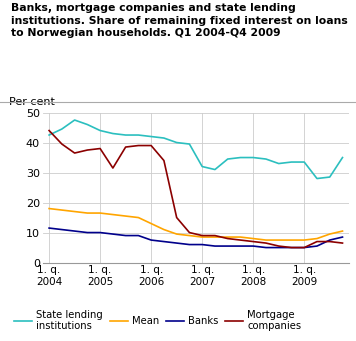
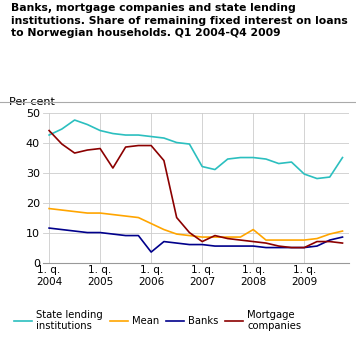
Banks/1. q. 2006: 7.5 -> 3.5
Mortgage companies/1. q. 2007: 9.0 -> 7.0
Mean/1. q. 2008: 8.0 -> 11.0
State lending institutions/1. q. 2009: 33.5 -> 29.5
